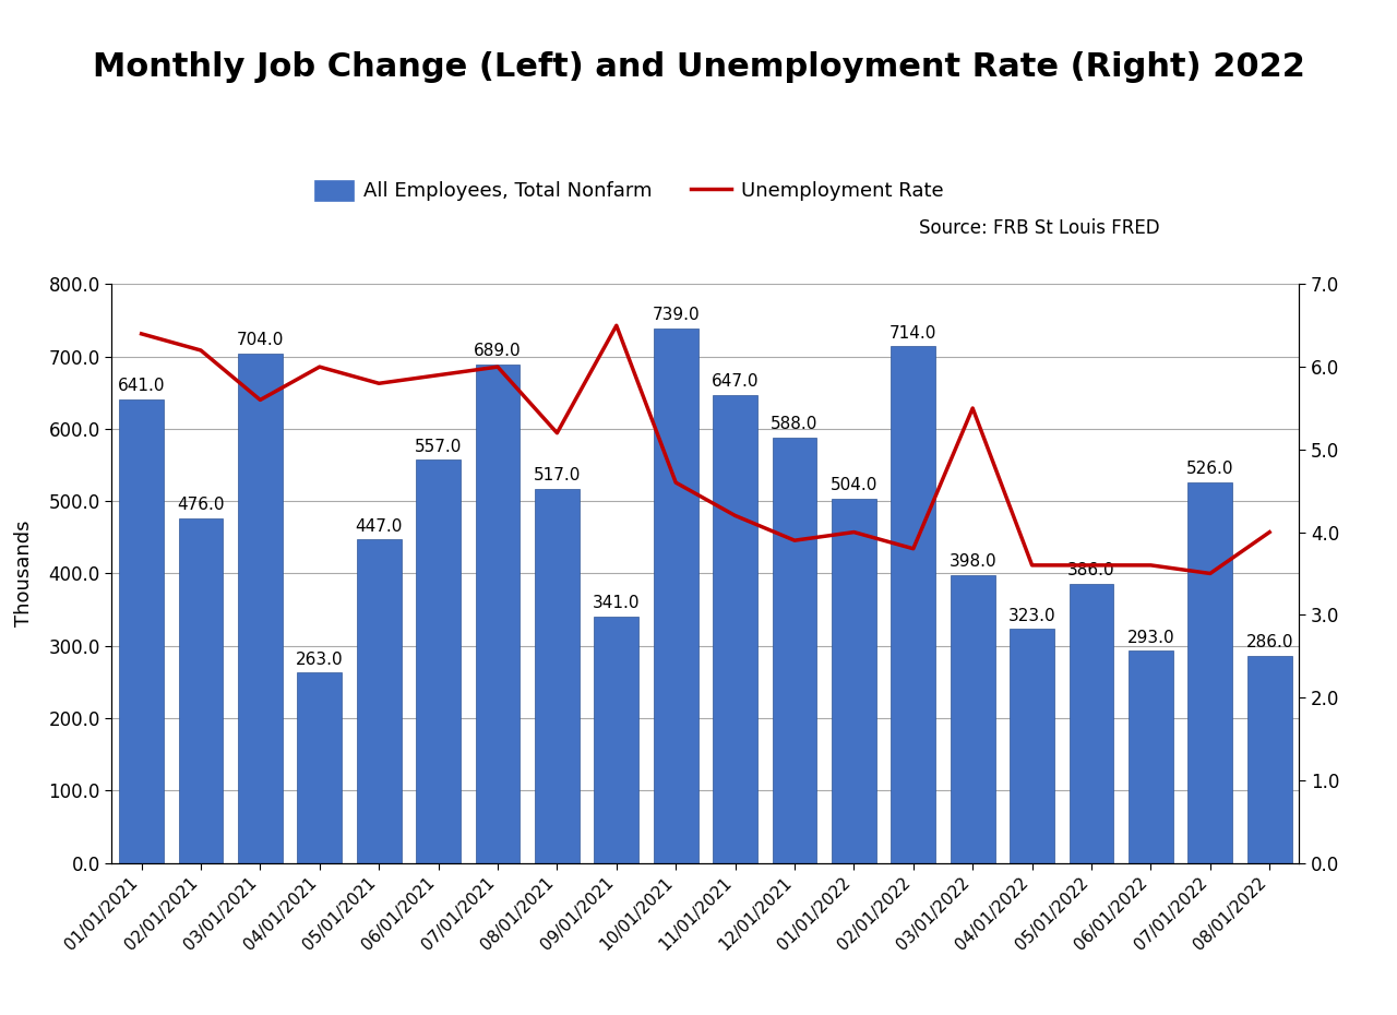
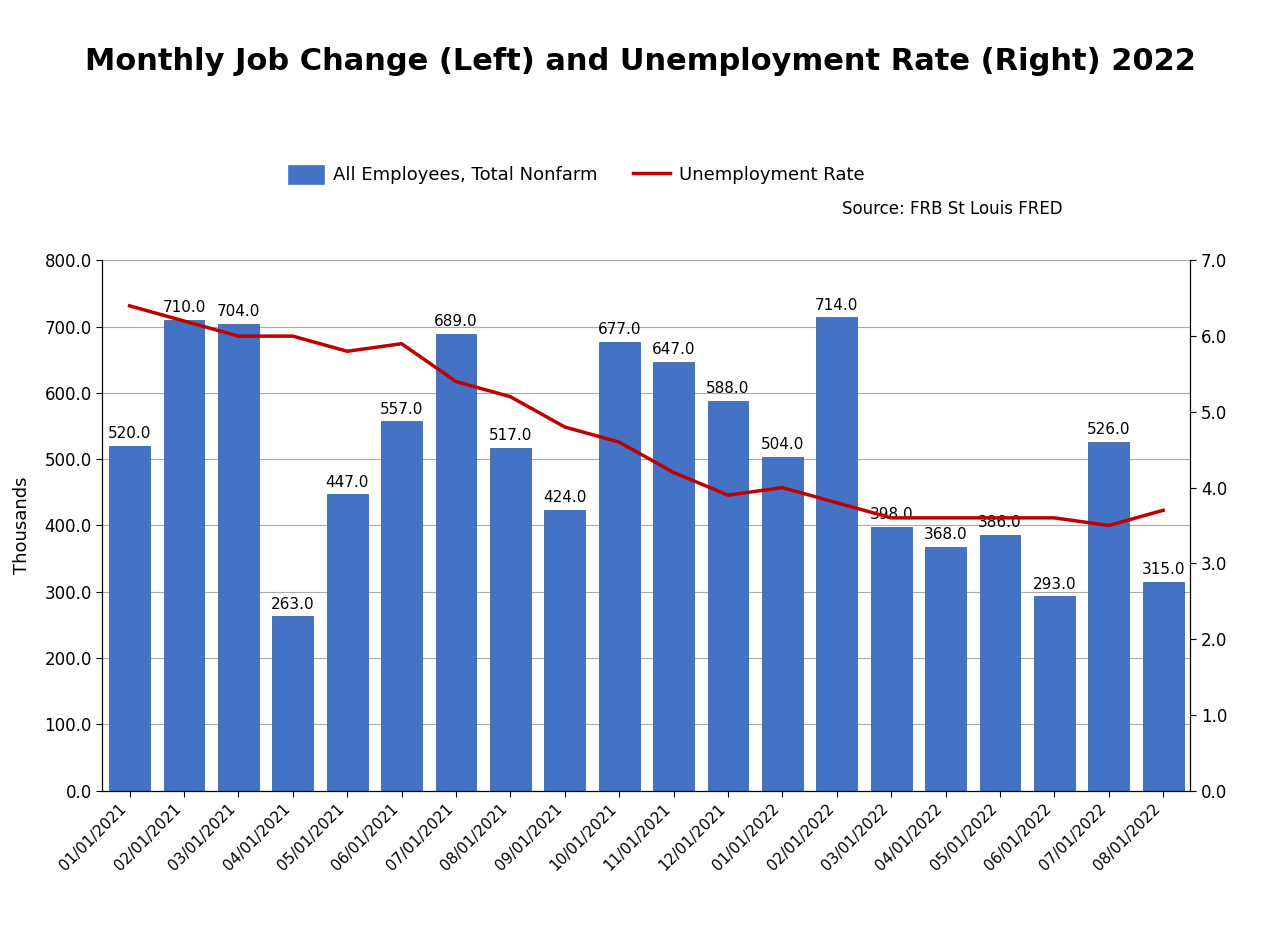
All Employees, Total Nonfarm/01/01/2021: 641.0 -> 520.0
All Employees, Total Nonfarm/02/01/2021: 476.0 -> 710.0
Unemployment Rate/03/01/2021: 5.6 -> 6.0
Unemployment Rate/07/01/2021: 6.0 -> 5.4
All Employees, Total Nonfarm/09/01/2021: 341.0 -> 424.0
Unemployment Rate/09/01/2021: 6.5 -> 4.8
All Employees, Total Nonfarm/10/01/2021: 739.0 -> 677.0
Unemployment Rate/03/01/2022: 5.5 -> 3.6
All Employees, Total Nonfarm/04/01/2022: 323.0 -> 368.0
All Employees, Total Nonfarm/08/01/2022: 286.0 -> 315.0
Unemployment Rate/08/01/2022: 4.0 -> 3.7
